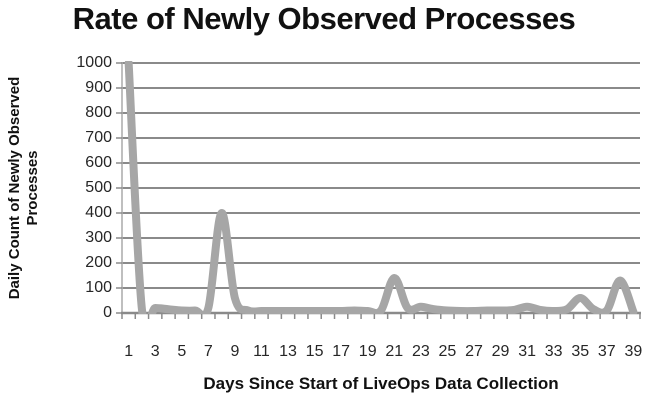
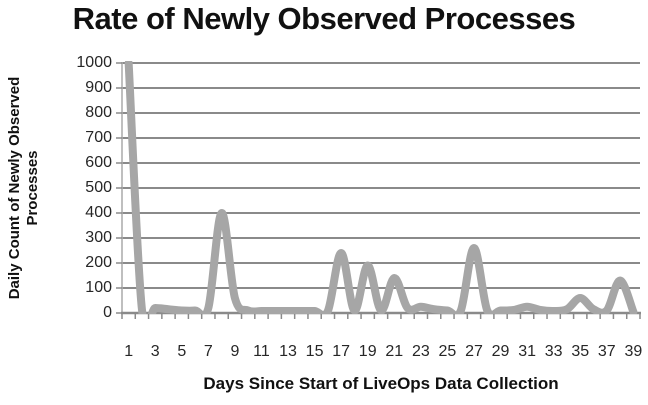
17: 10 -> 240
19: 10 -> 190
27: 10 -> 260
